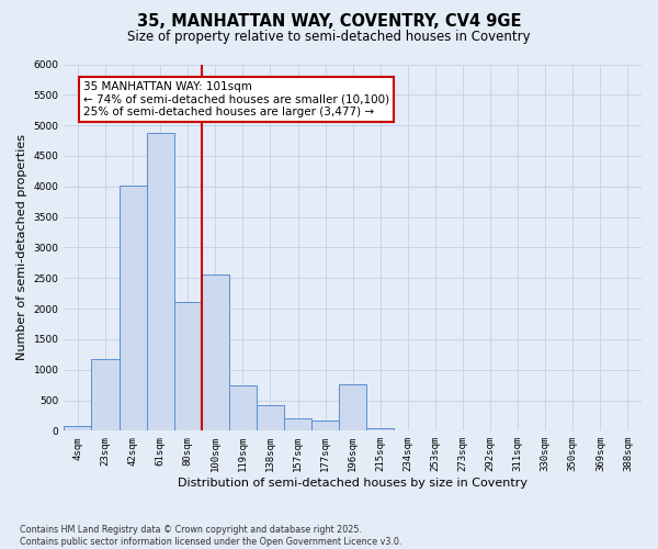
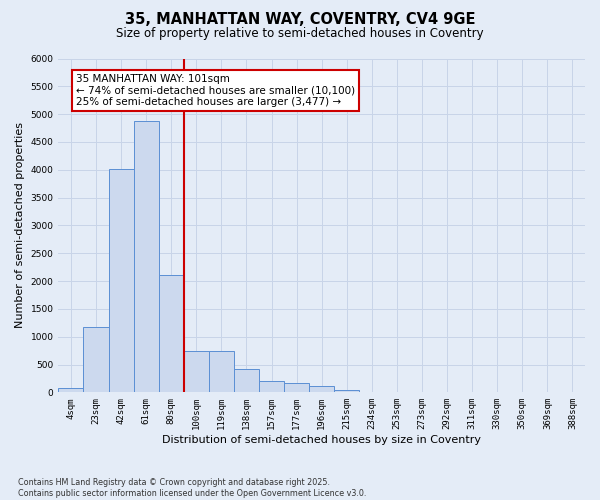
100sqm: 2560 -> 750
196sqm: 760 -> 110
